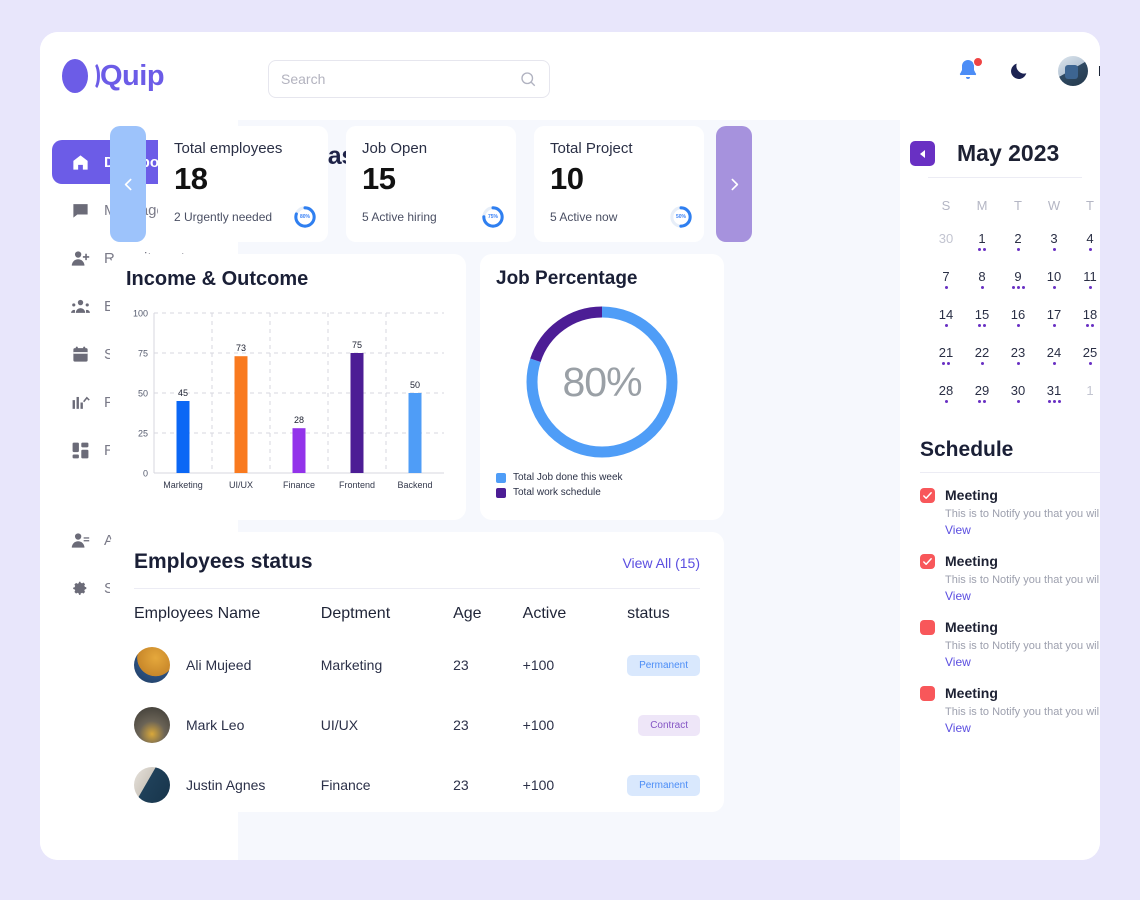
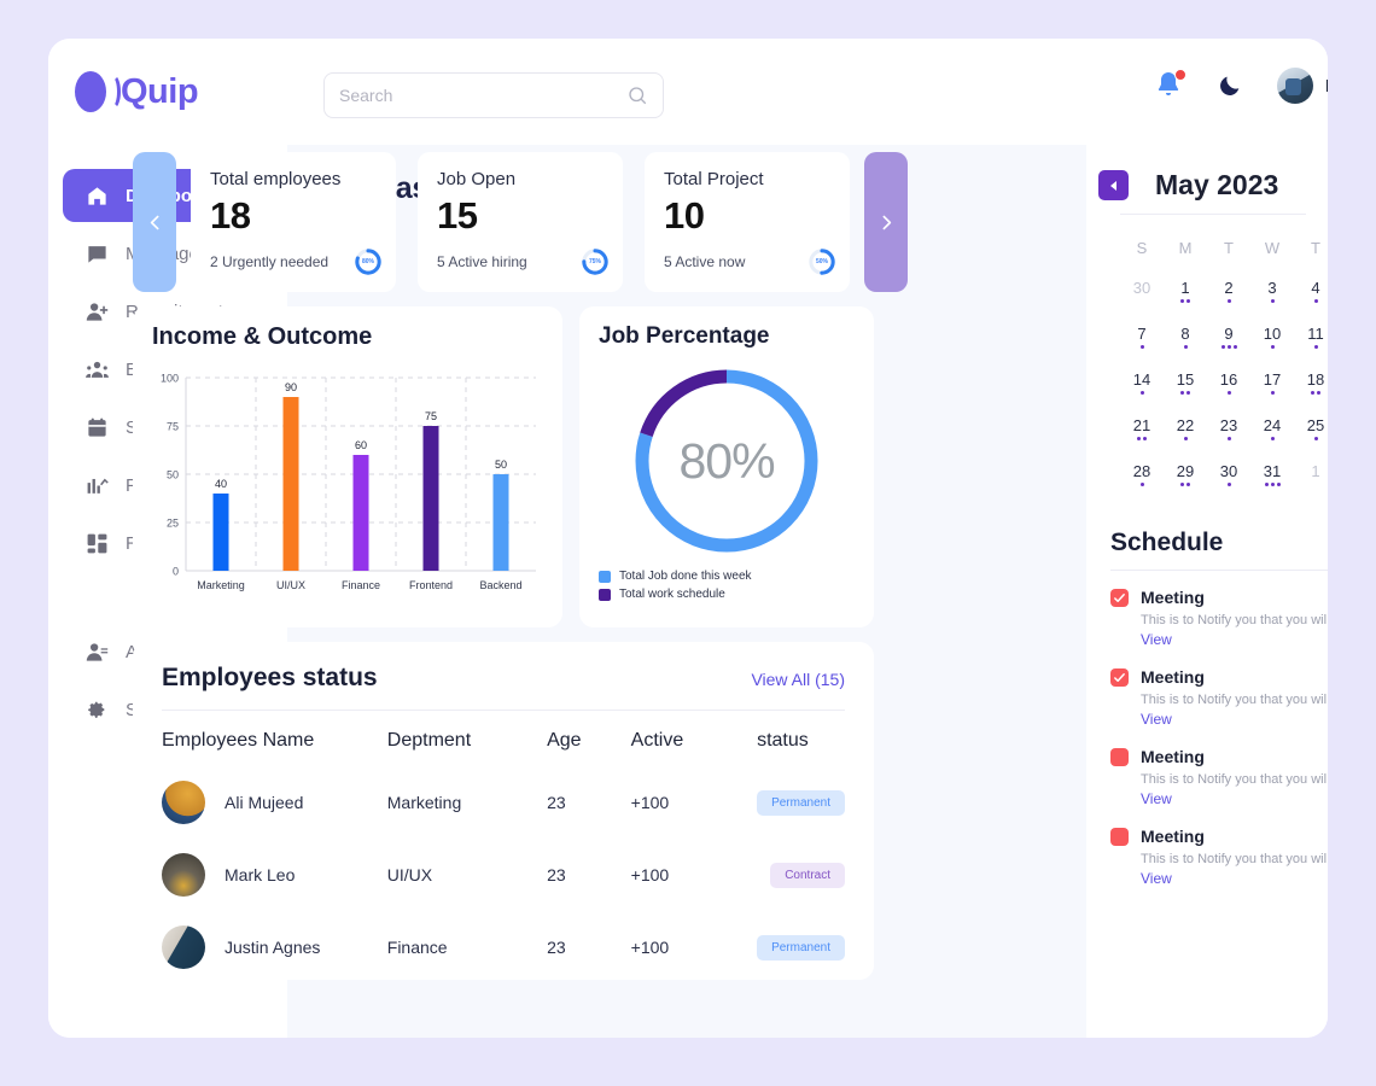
Income & Outcome/Marketing: 45 -> 40
Income & Outcome/UI/UX: 73 -> 90
Income & Outcome/Finance: 28 -> 60
